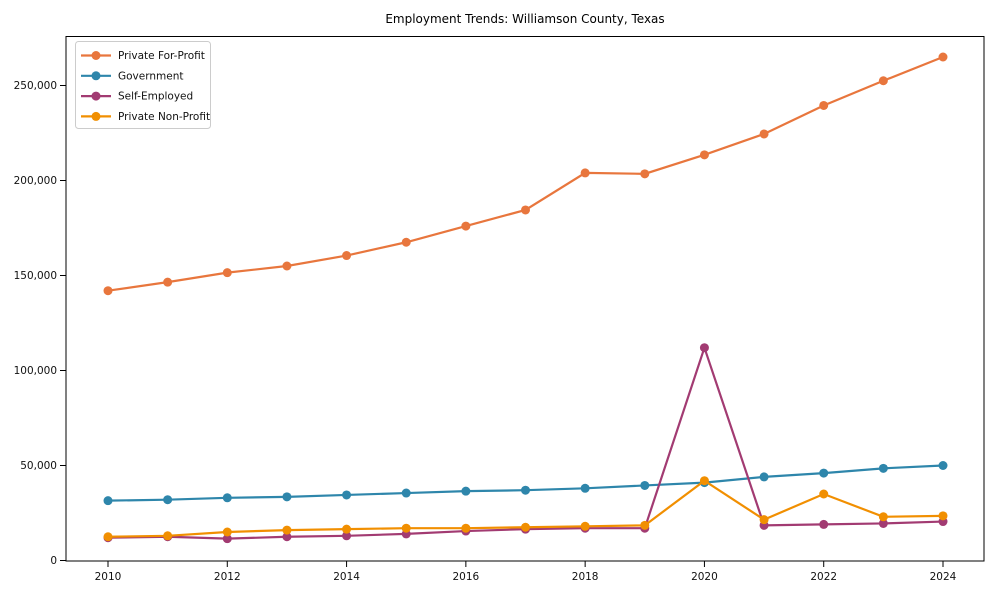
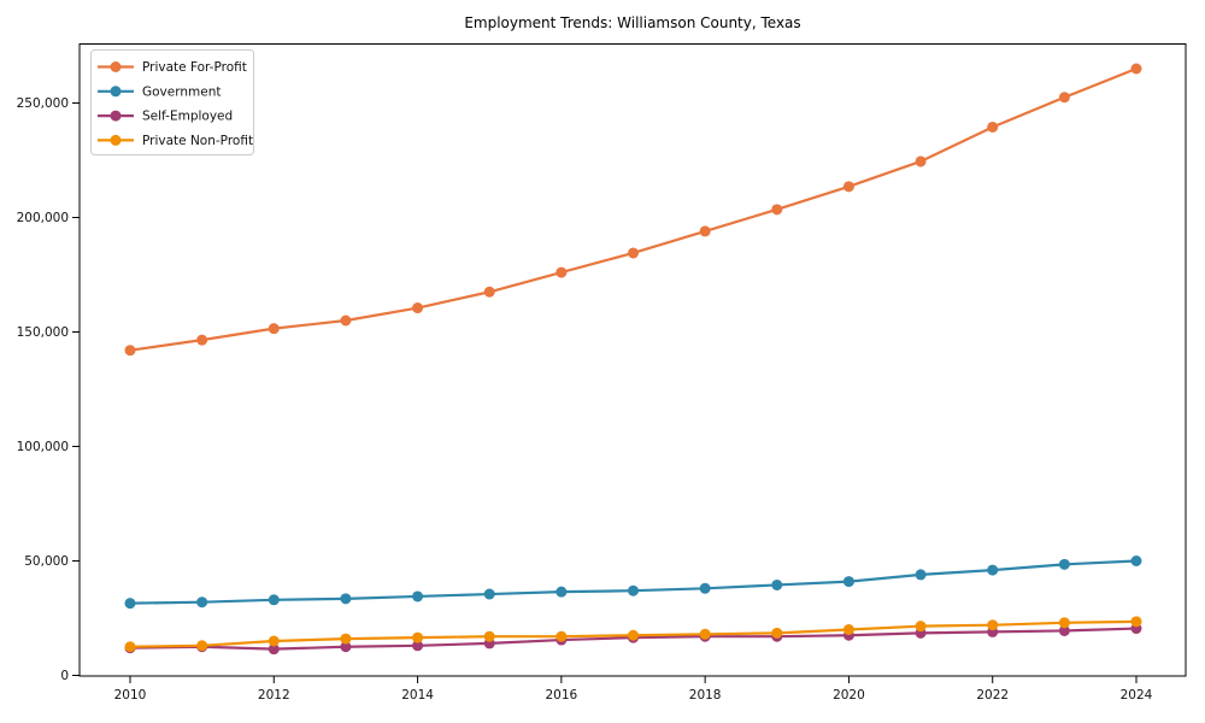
Private For-Profit/2018: 204000 -> 194000
Self-Employed/2020: 112000 -> 18000
Private Non-Profit/2020: 42000 -> 20000
Private Non-Profit/2022: 35000 -> 22000
